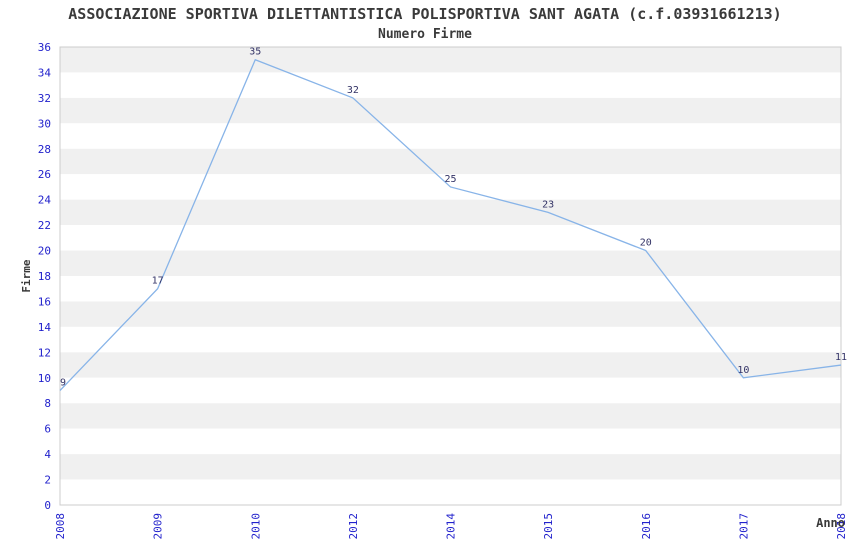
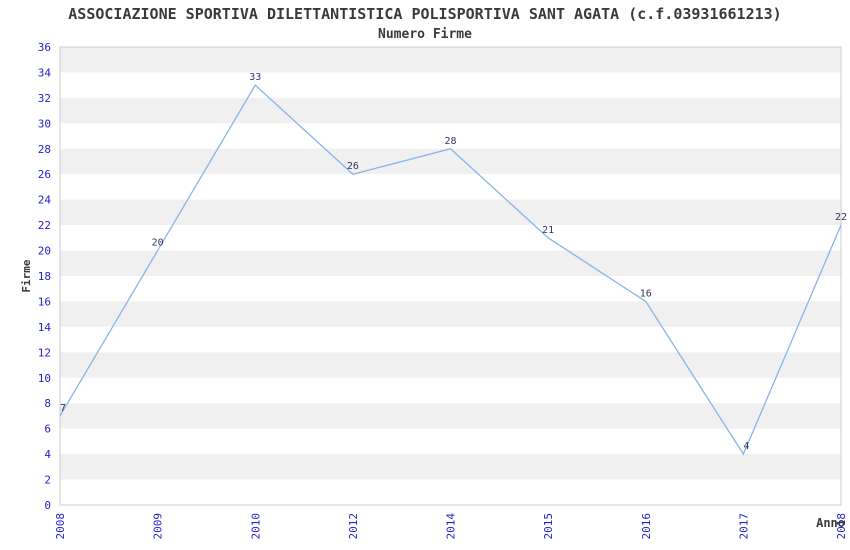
2008: 9 -> 7
2009: 17 -> 20
2010: 35 -> 33
2012: 32 -> 26
2014: 25 -> 28
2015: 23 -> 21
2016: 20 -> 16
2017: 10 -> 4
2018: 11 -> 22
